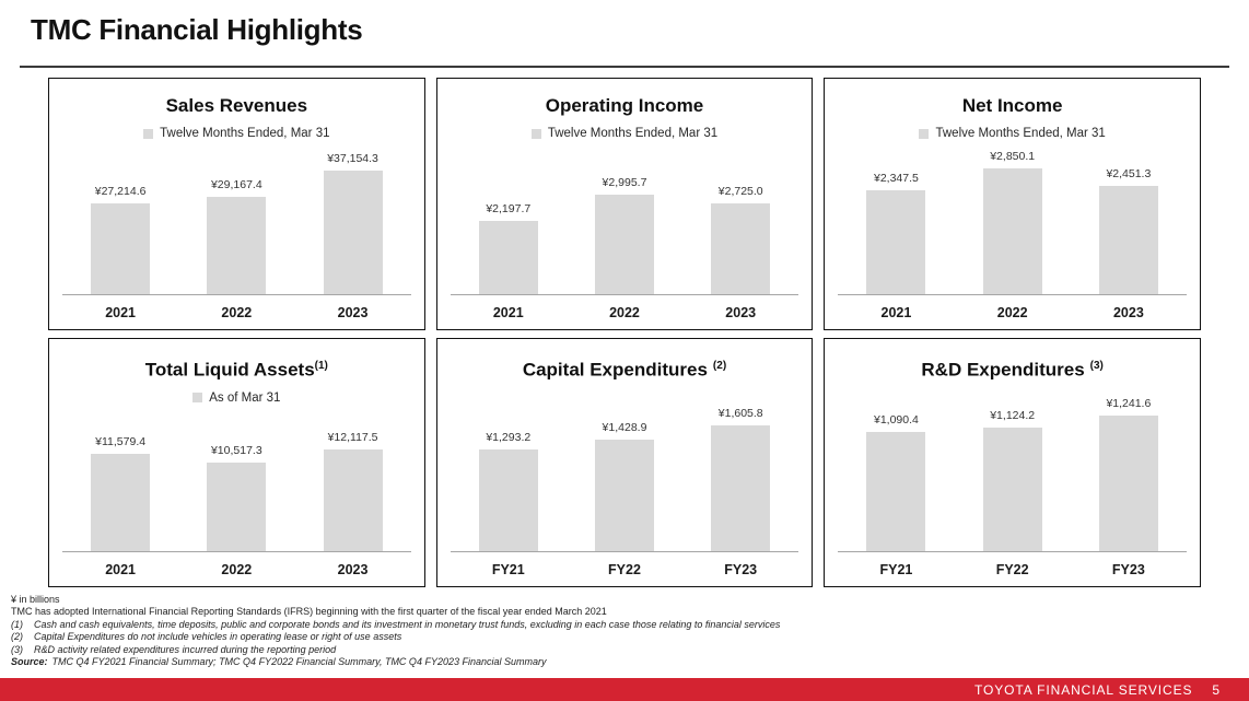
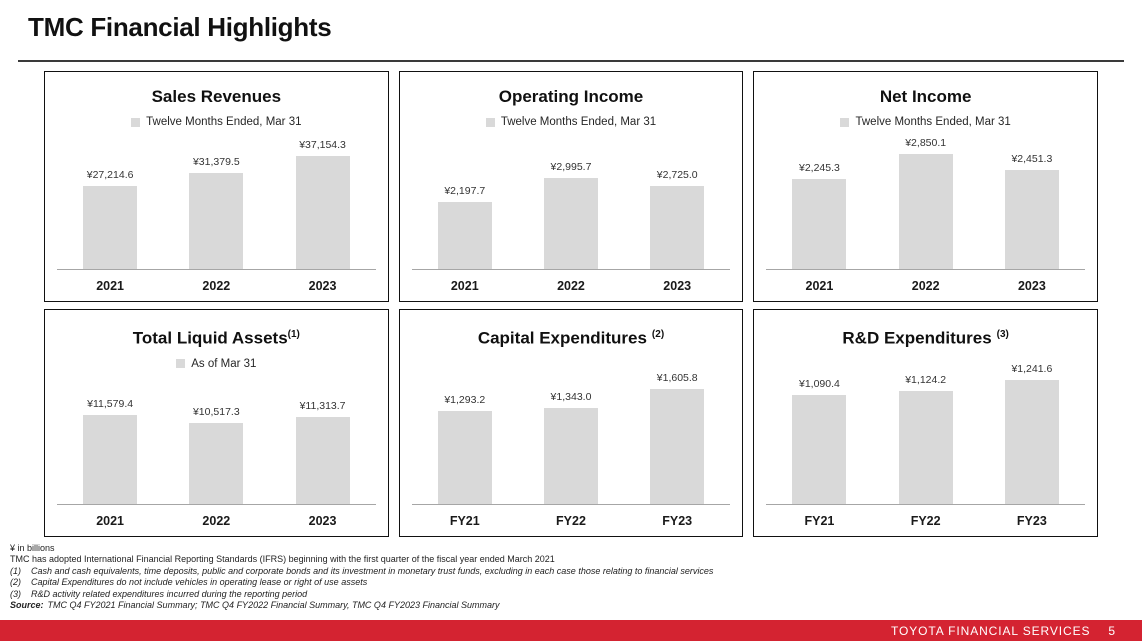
Sales Revenues/2022: ¥29,167.4 -> ¥31,379.5
Net Income/2021: ¥2,347.5 -> ¥2,245.3
Total Liquid Assets/2023: ¥12,117.5 -> ¥11,313.7
Capital Expenditures/FY22: ¥1,428.9 -> ¥1,343.0
